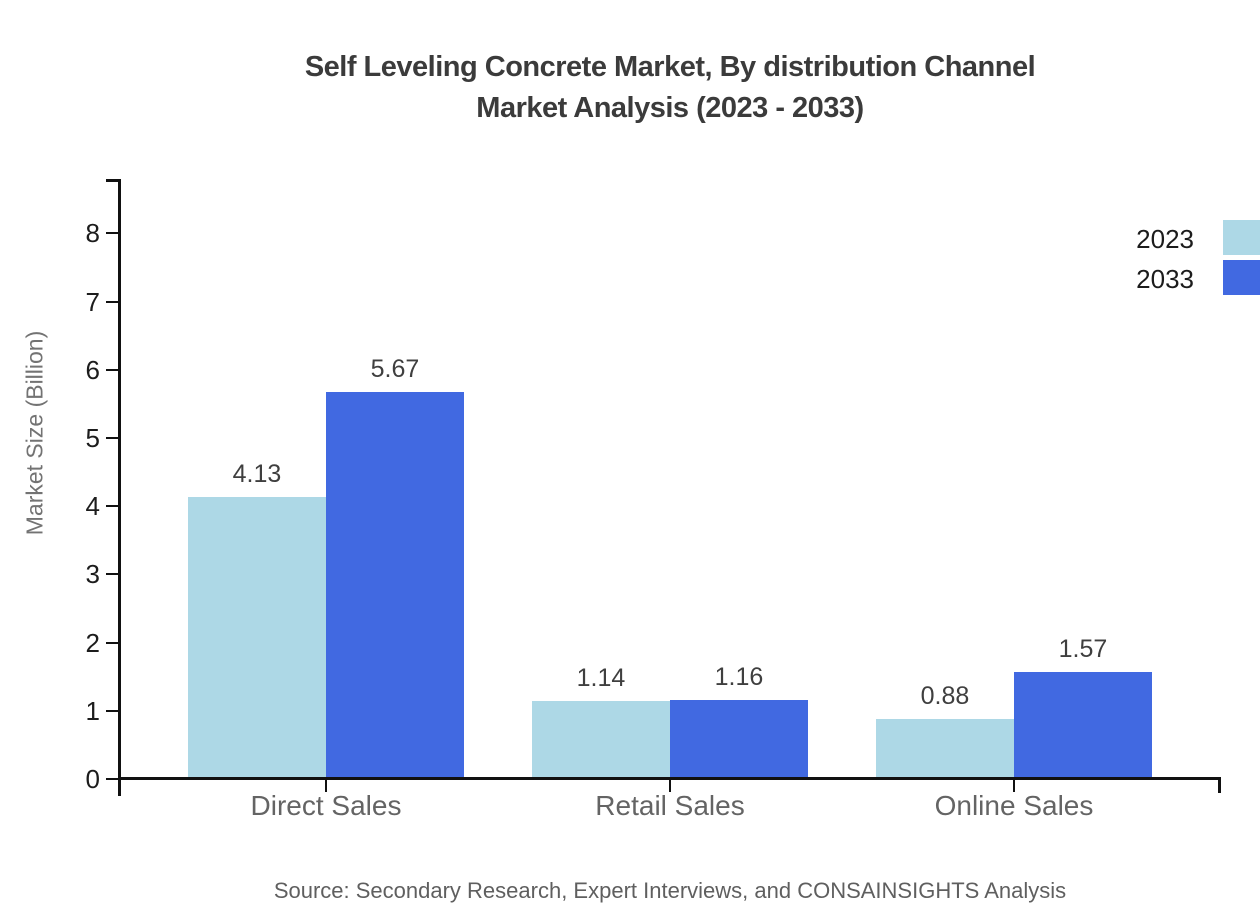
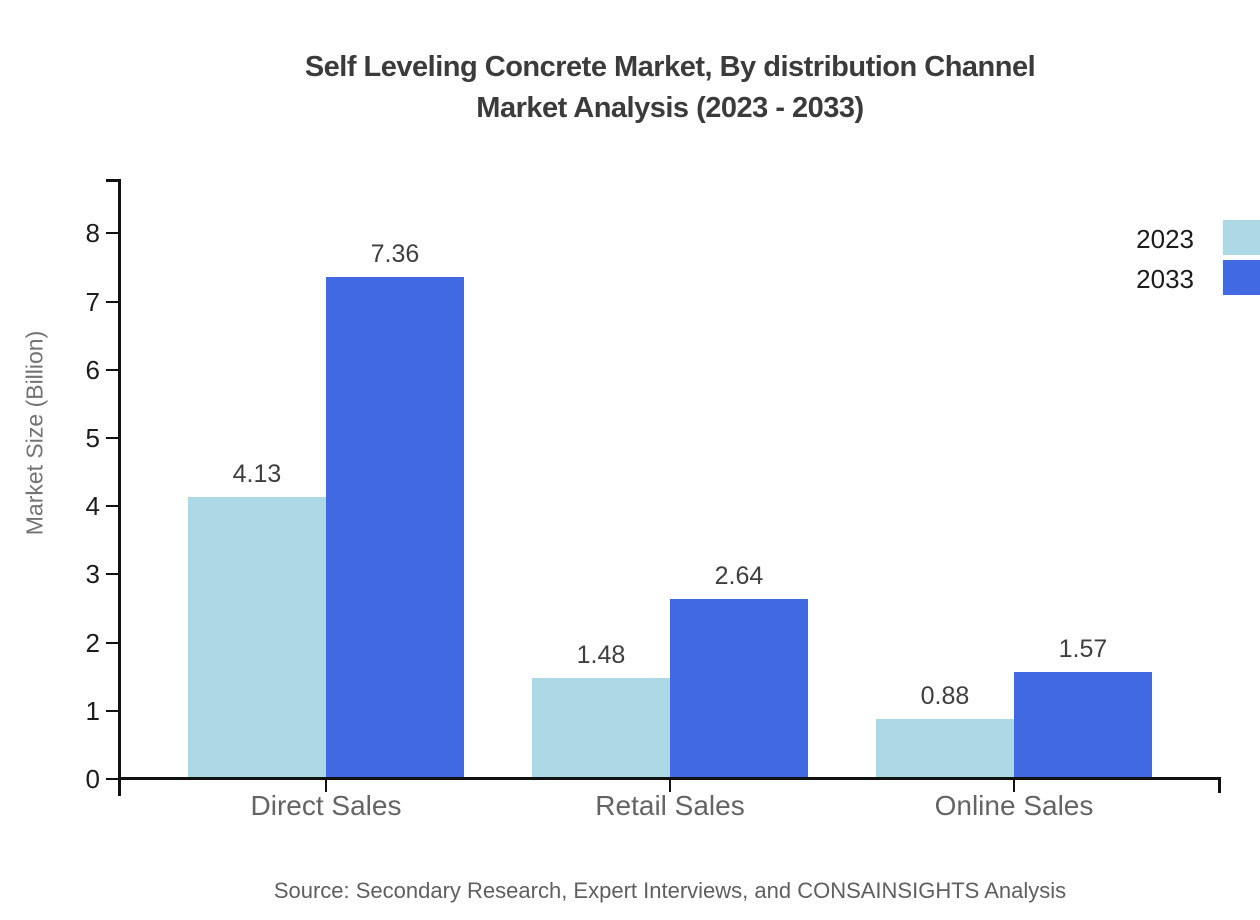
2033/Direct Sales: 5.67 -> 7.36
2023/Retail Sales: 1.14 -> 1.48
2033/Retail Sales: 1.16 -> 2.64
